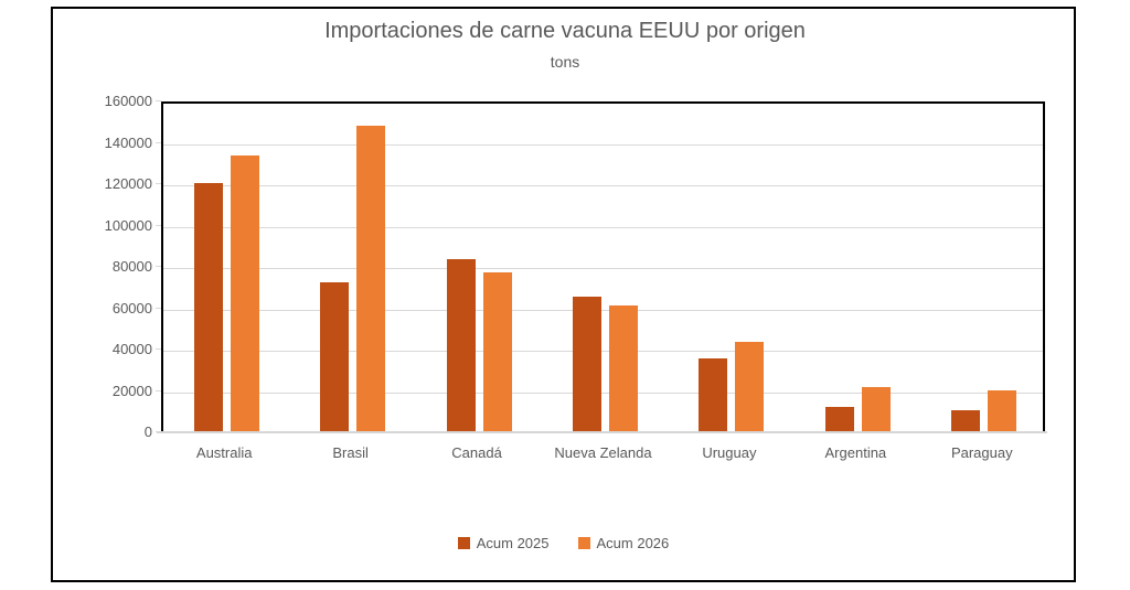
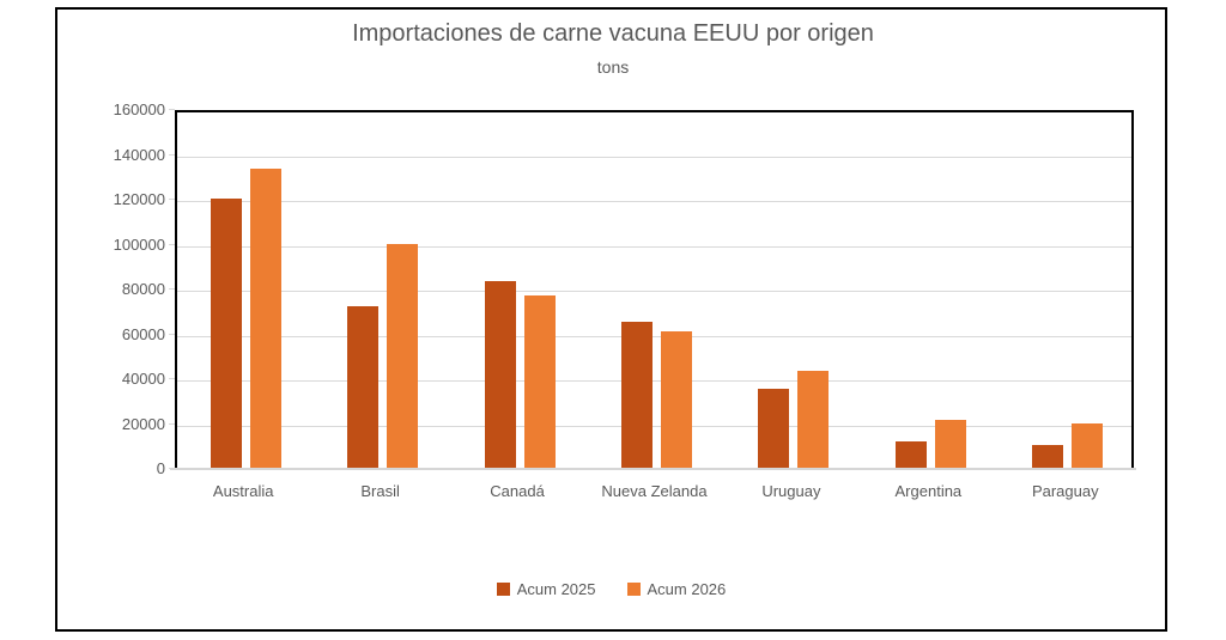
Acum 2026/Brasil: 148000 -> 100000
